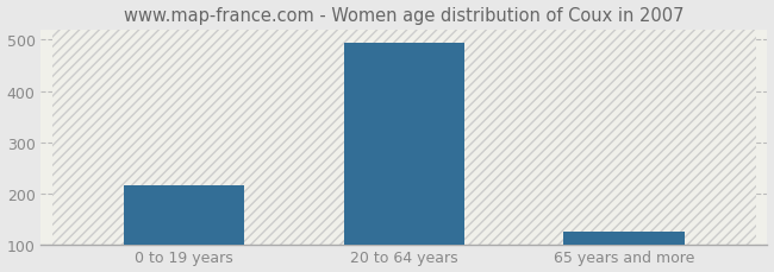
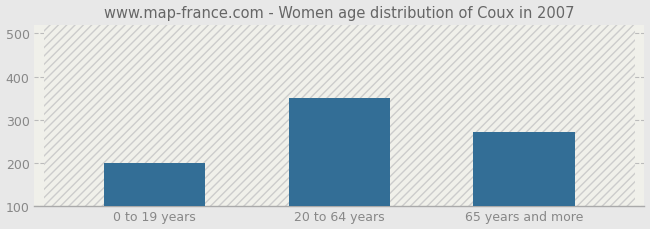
0 to 19 years: 215 -> 200
20 to 64 years: 495 -> 350
65 years and more: 125 -> 270
